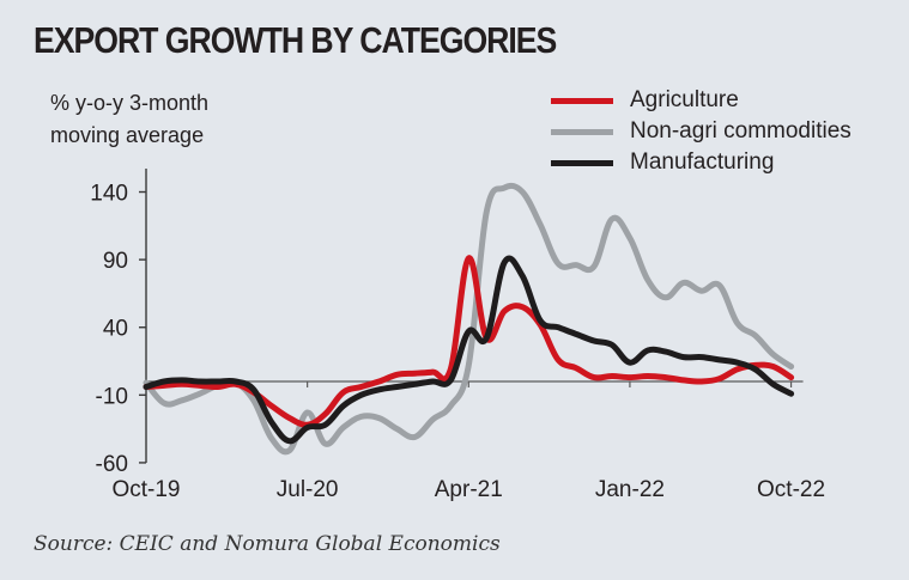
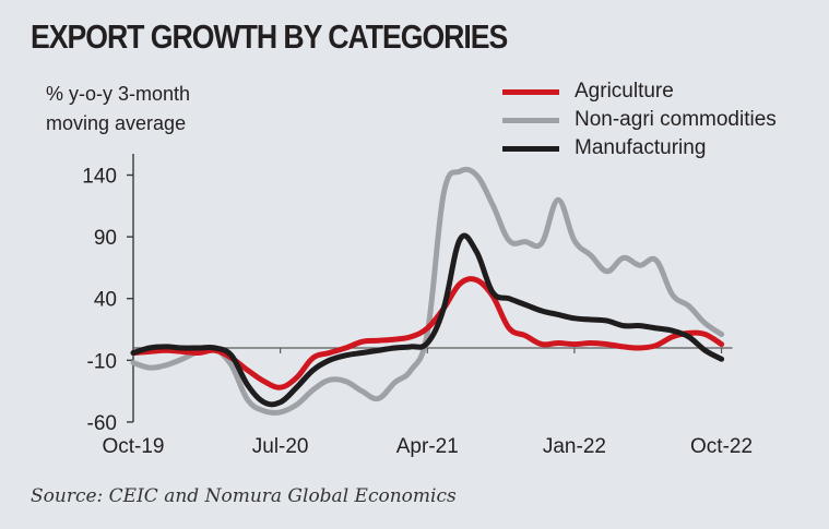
Non-agri commodities/Oct-19: -1 -> -12
Non-agri commodities/Jul-20: -23 -> -52
Manufacturing/Jul-20: -34 -> -44
Agriculture/Apr-21: 91 -> 16
Manufacturing/Apr-21: 37 -> 4
Non-agri commodities/Jan-22: 106 -> 87
Manufacturing/Jan-22: 14 -> 24
